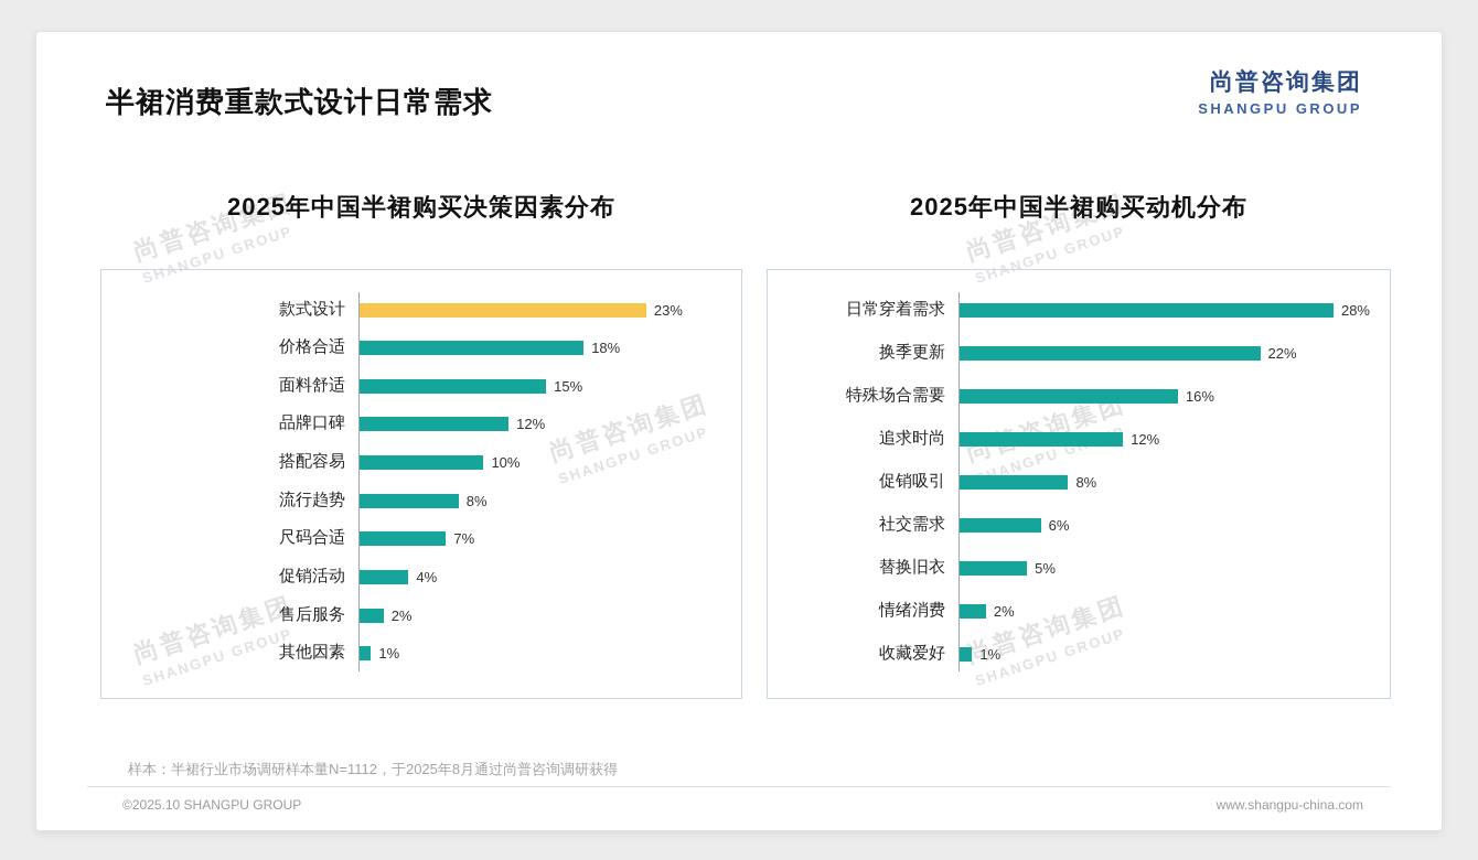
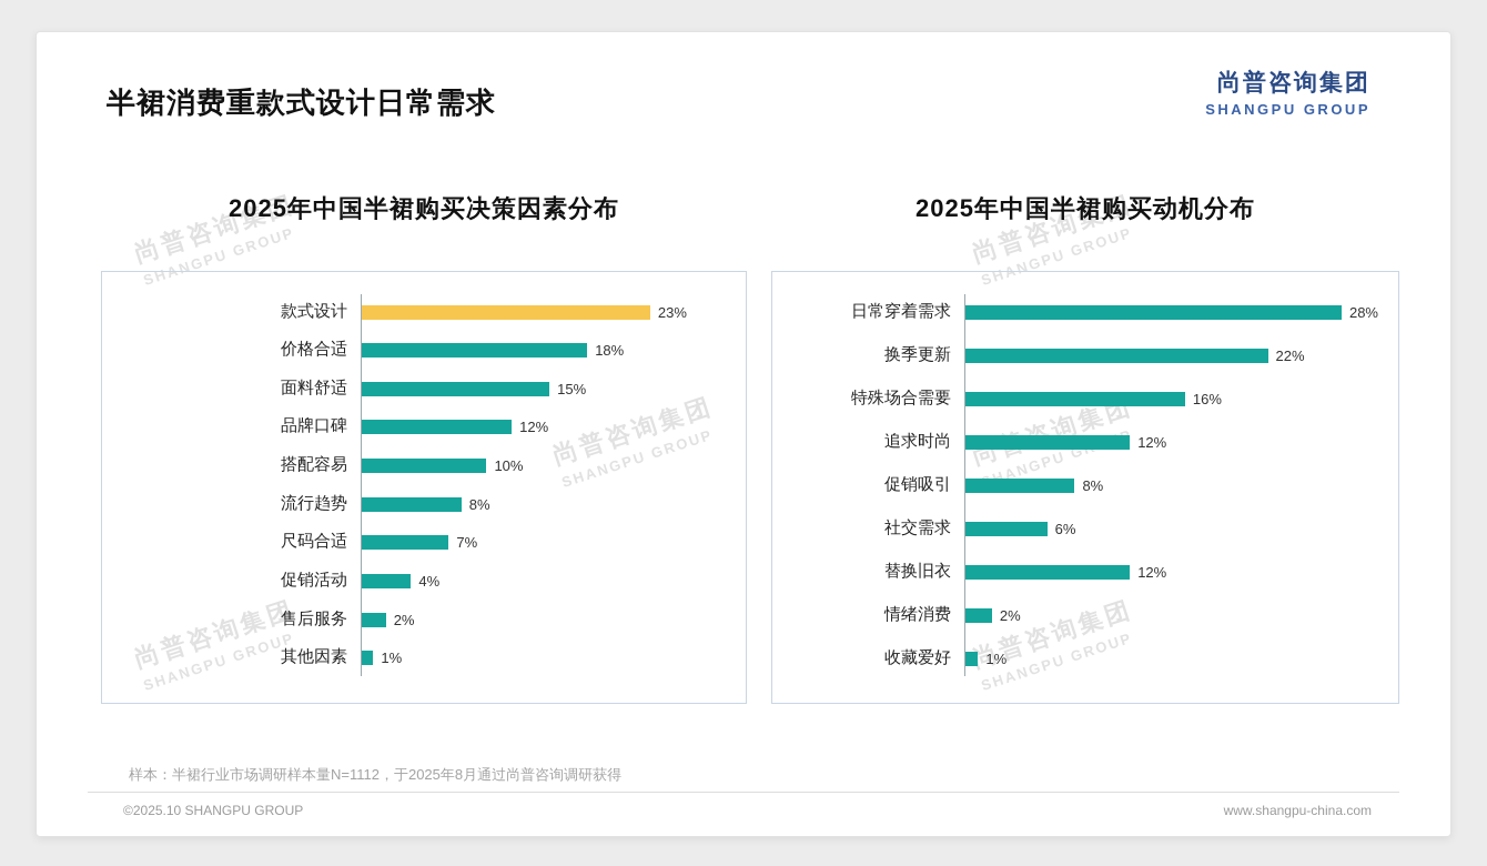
2025年中国半裙购买动机分布/替换旧衣: 5% -> 12%
